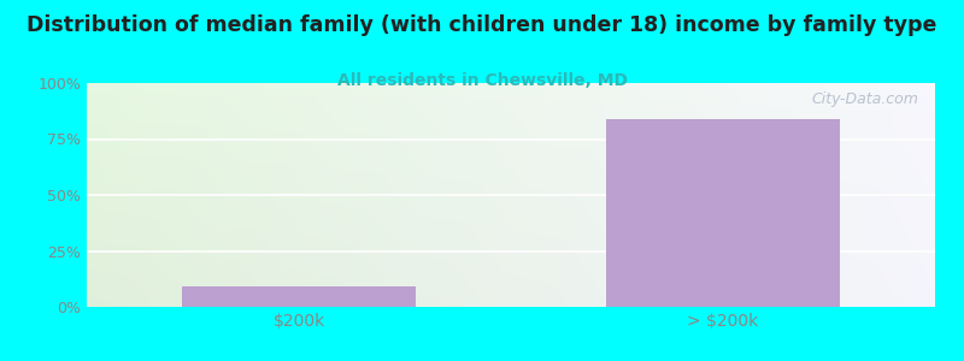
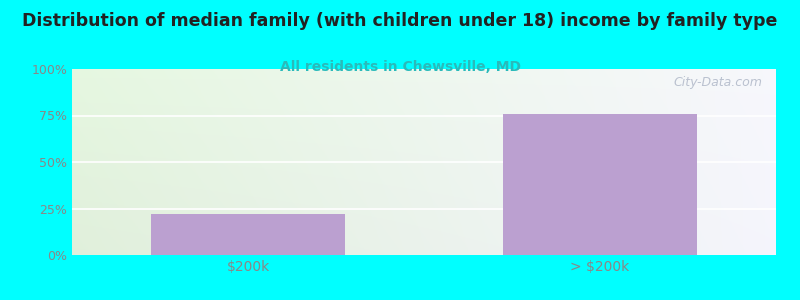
$200k: 9% -> 22%
> $200k: 84% -> 76%
